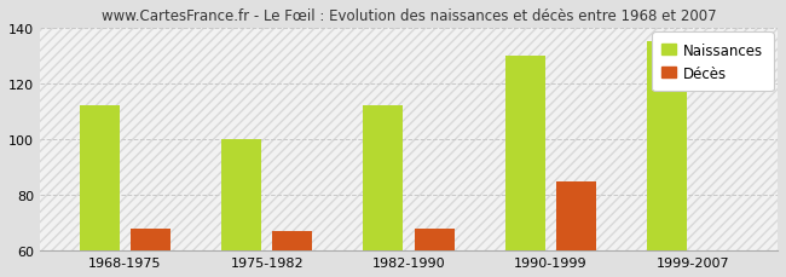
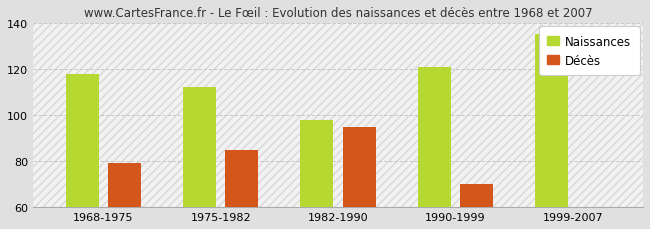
Naissances/1968-1975: 112 -> 118
Décès/1968-1975: 68 -> 79
Naissances/1975-1982: 100 -> 112
Décès/1975-1982: 67 -> 85
Naissances/1982-1990: 112 -> 98
Décès/1982-1990: 68 -> 95
Naissances/1990-1999: 130 -> 121
Décès/1990-1999: 85 -> 70
